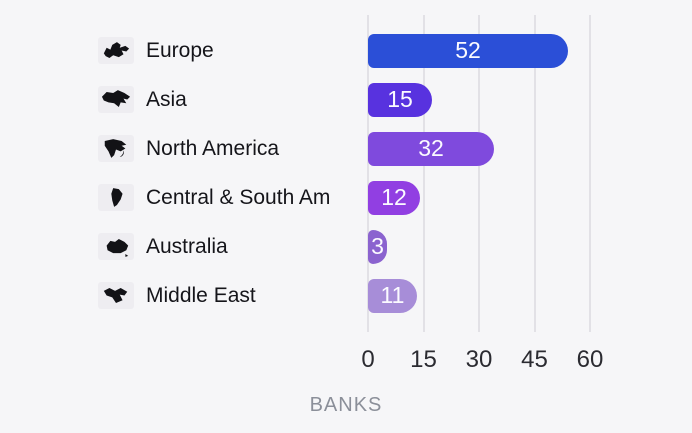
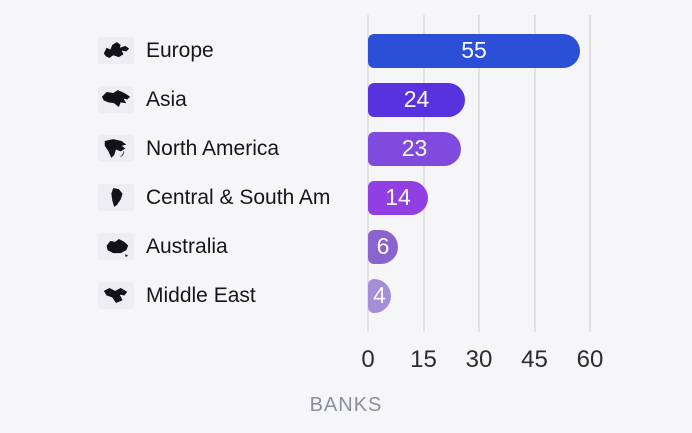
Europe: 52 -> 55
Asia: 15 -> 24
North America: 32 -> 23
Central & South Am: 12 -> 14
Australia: 3 -> 6
Middle East: 11 -> 4
